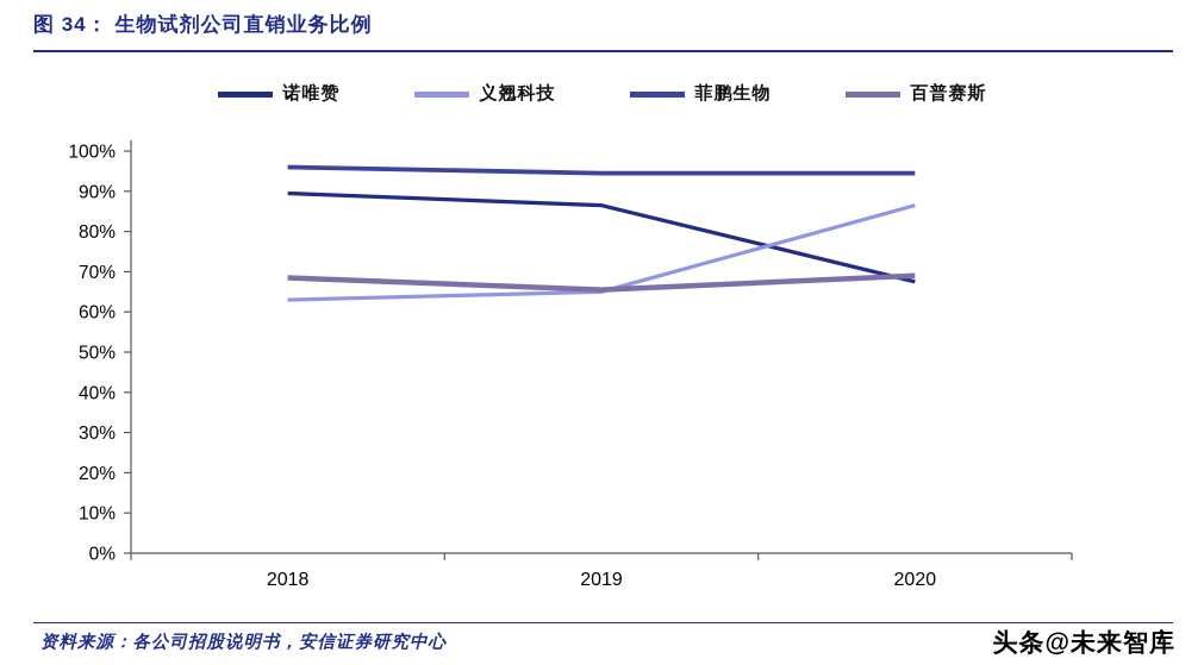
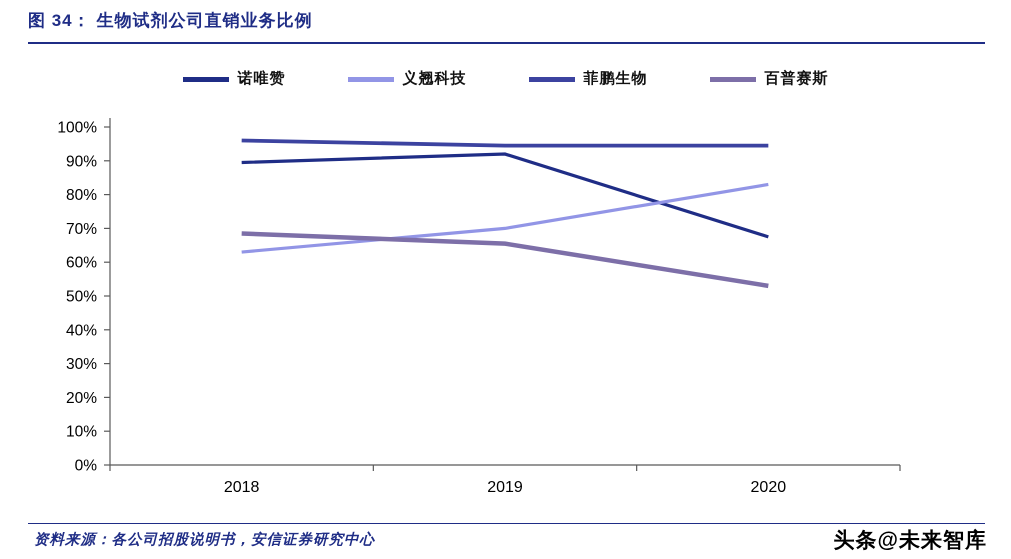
诺唯赞/2019: 86% -> 92%
义翘科技/2019: 65% -> 70%
义翘科技/2020: 86% -> 83%
百普赛斯/2020: 69% -> 53%
